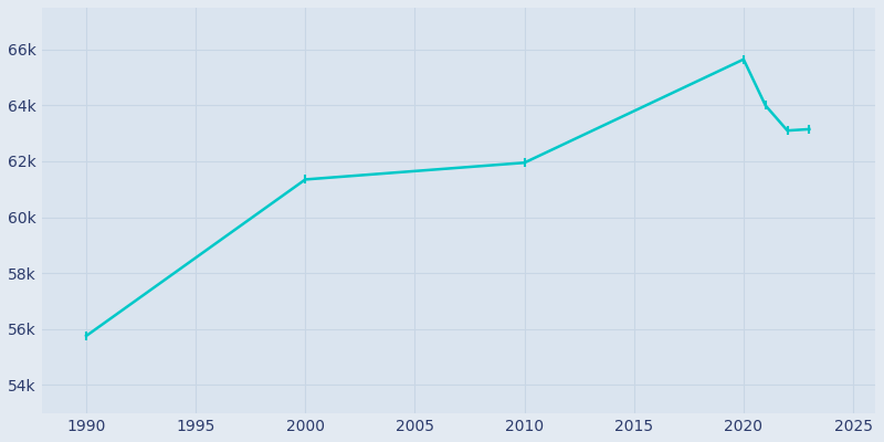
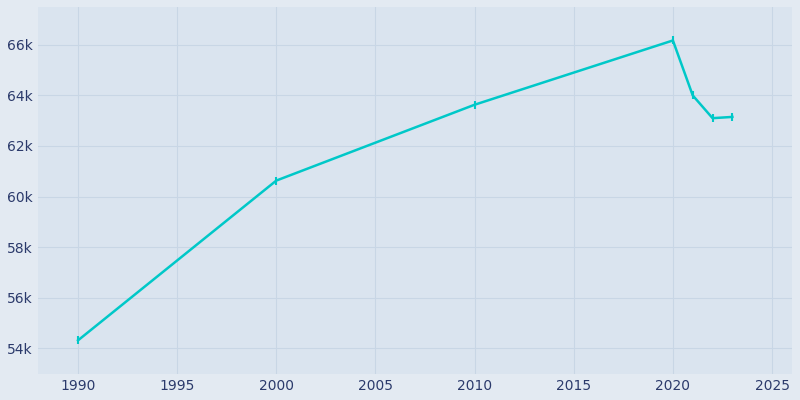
1990: 55.75k -> 54.31k
2000: 61.35k -> 60.63k
2010: 61.95k -> 63.63k
2020: 65.65k -> 66.17k
